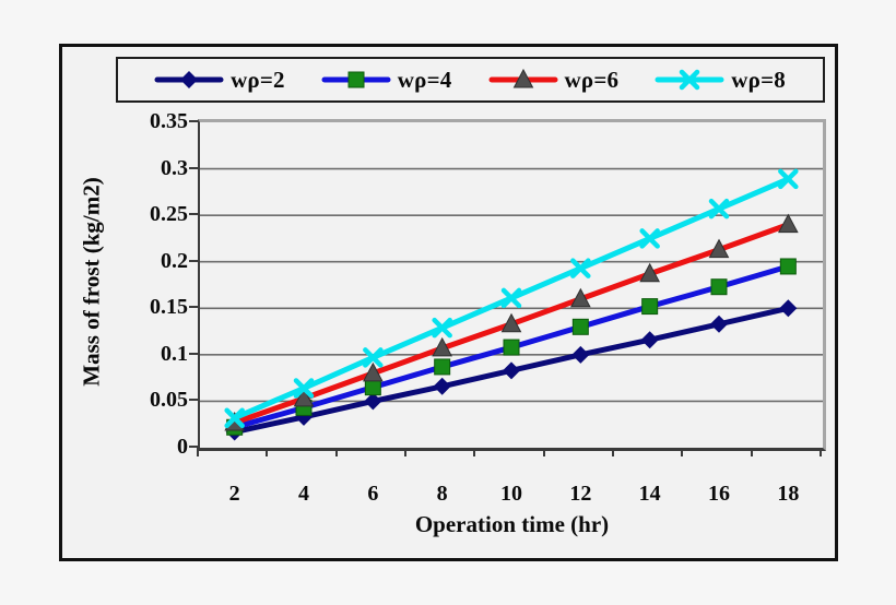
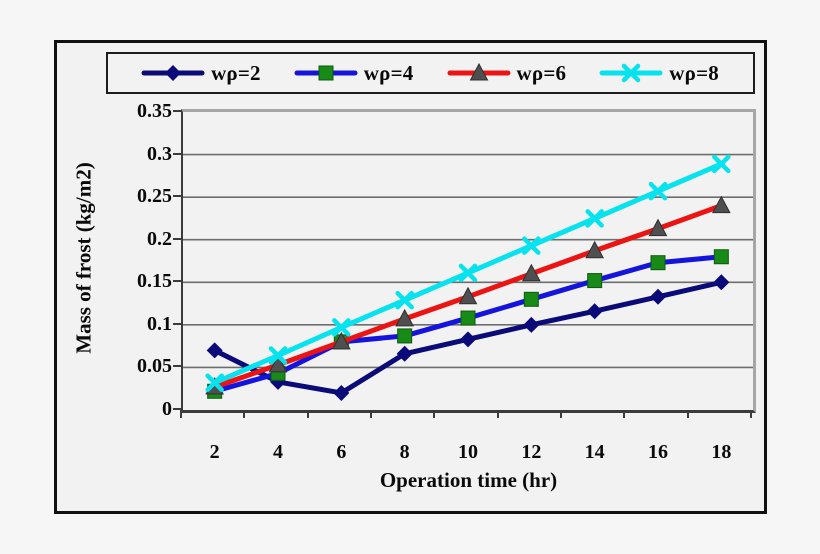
wρ=2/2: 0.02 -> 0.07
wρ=2/6: 0.05 -> 0.02
wρ=4/6: 0.07 -> 0.08
wρ=4/18: 0.20 -> 0.18
